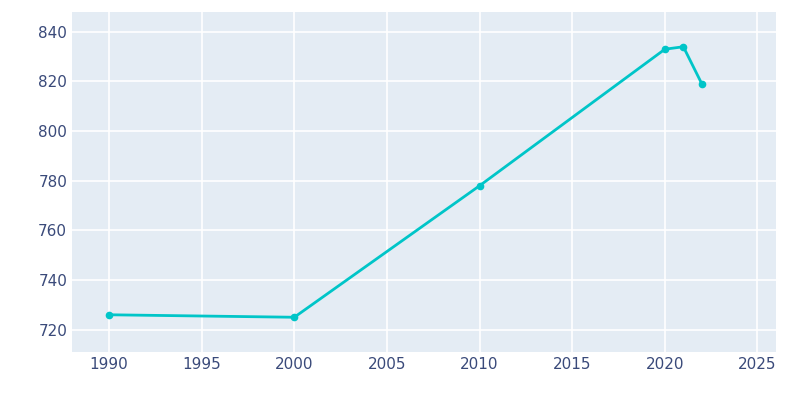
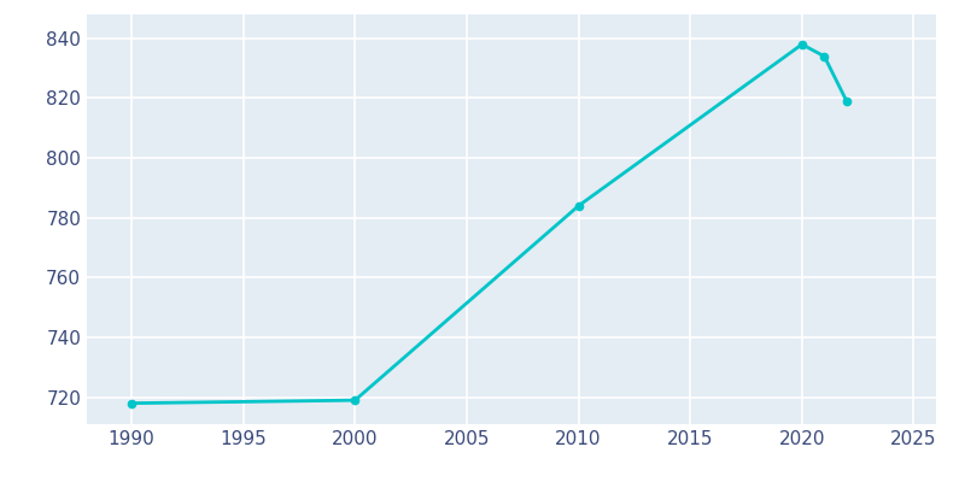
1990: 726 -> 718
2000: 725 -> 719
2010: 778 -> 784
2020: 833 -> 838
